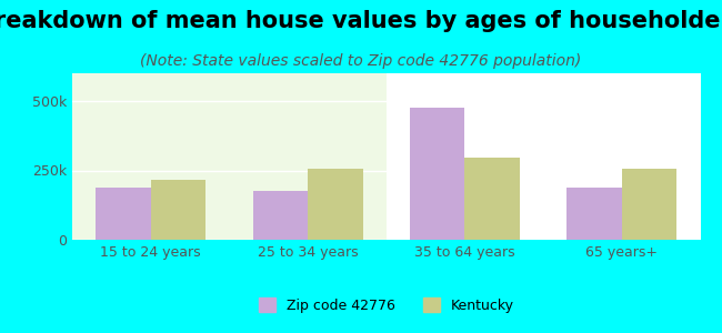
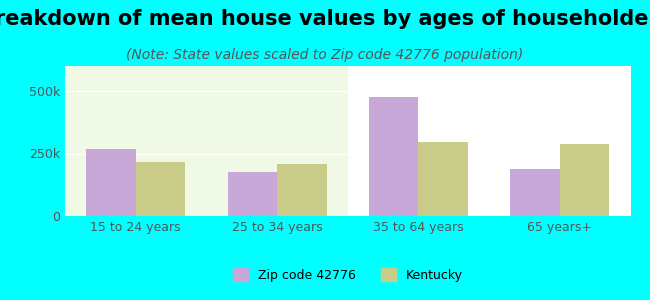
Zip code 42776/15 to 24 years: 190k -> 270k
Kentucky/25 to 34 years: 255k -> 210k
Kentucky/65 years+: 255k -> 290k
